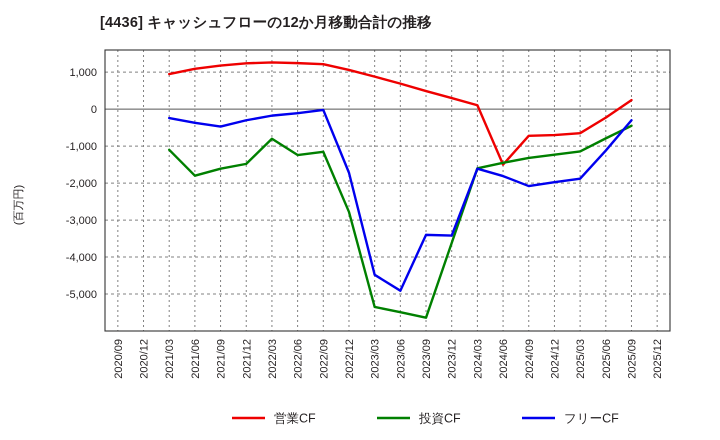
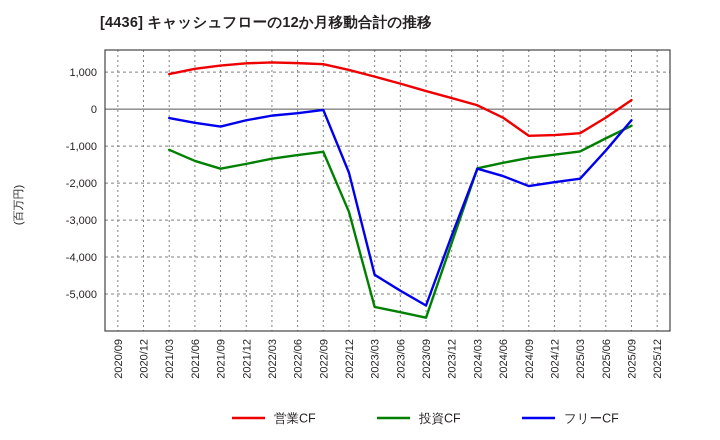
投資CF/2021/06: -1800 -> -1400
投資CF/2022/03: -800 -> -1300
フリーCF/2023/09: -3400 -> -5300
営業CF/2024/06: -1500 -> -200
